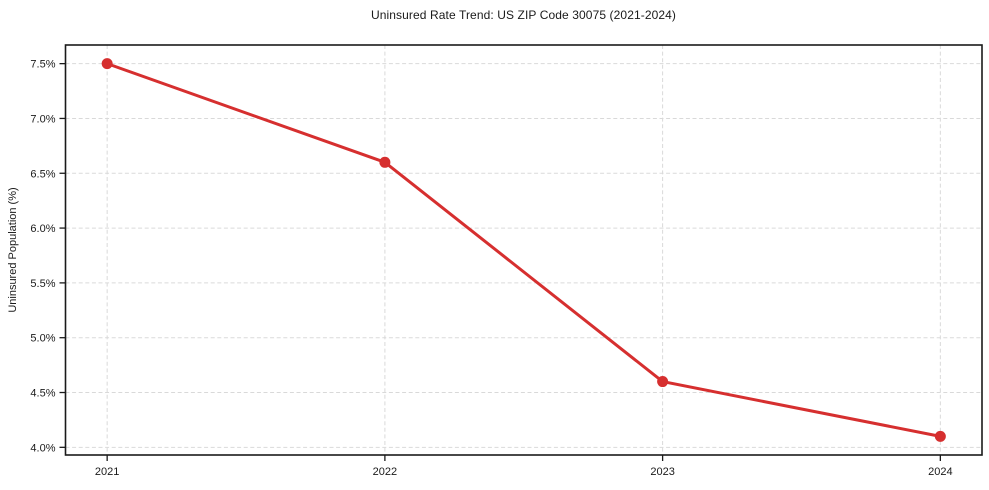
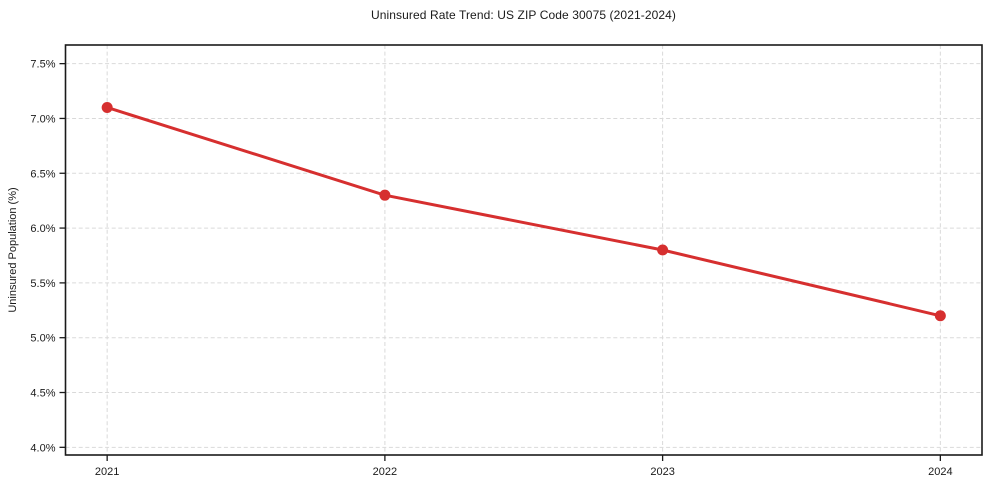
2021: 7.5% -> 7.1%
2022: 6.6% -> 6.3%
2023: 4.6% -> 5.8%
2024: 4.1% -> 5.2%
